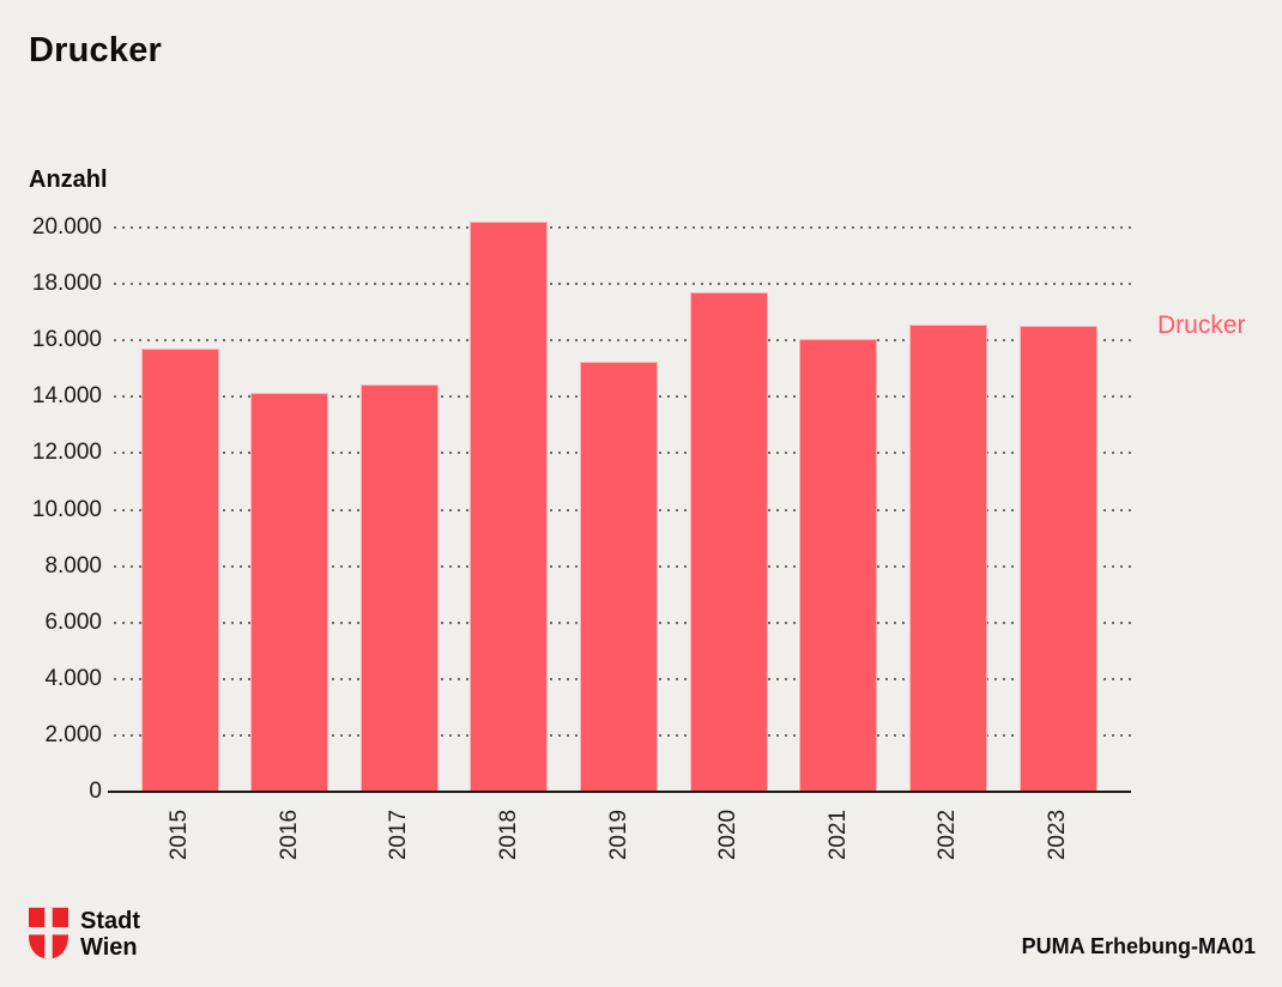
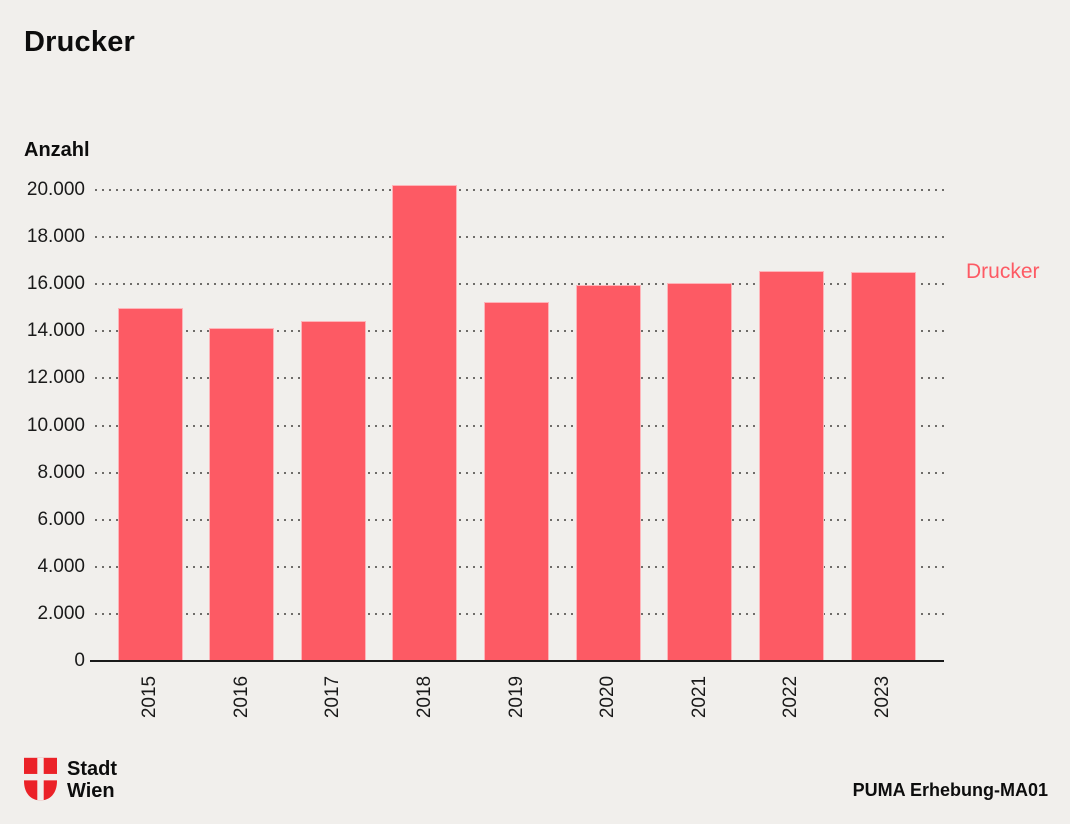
2015: 15700 -> 15000
2020: 17700 -> 16000
